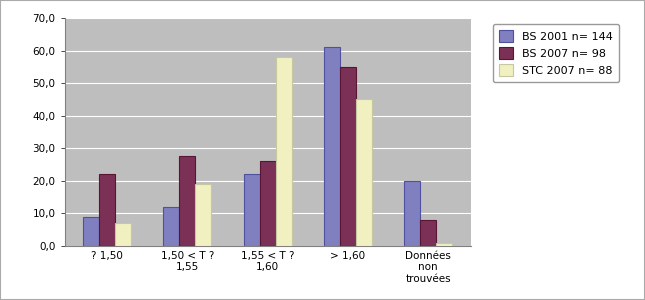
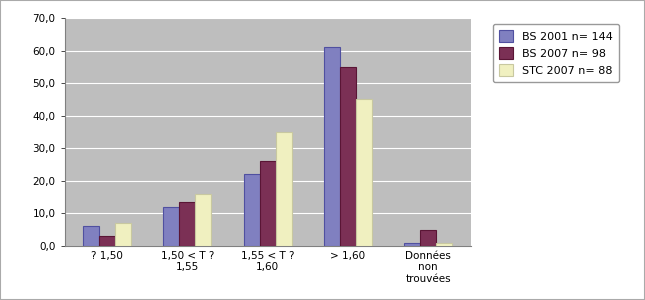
BS 2001 n= 144/? 1,50: 9 -> 6
BS 2007 n= 98/? 1,50: 22,0 -> 3,0
BS 2007 n= 98/1,50 < T ? 1,55: 27,5 -> 13,5
STC 2007 n= 88/1,50 < T ? 1,55: 19 -> 16
STC 2007 n= 88/1,55 < T ? 1,60: 58 -> 35
BS 2001 n= 144/Données non trouvées: 20 -> 1
BS 2007 n= 98/Données non trouvées: 8,0 -> 5,0
